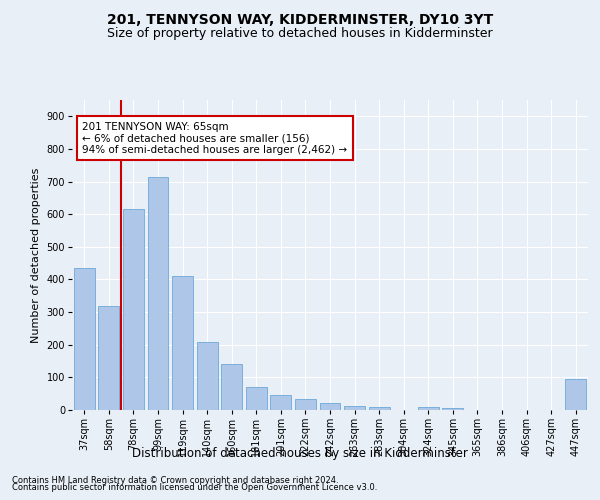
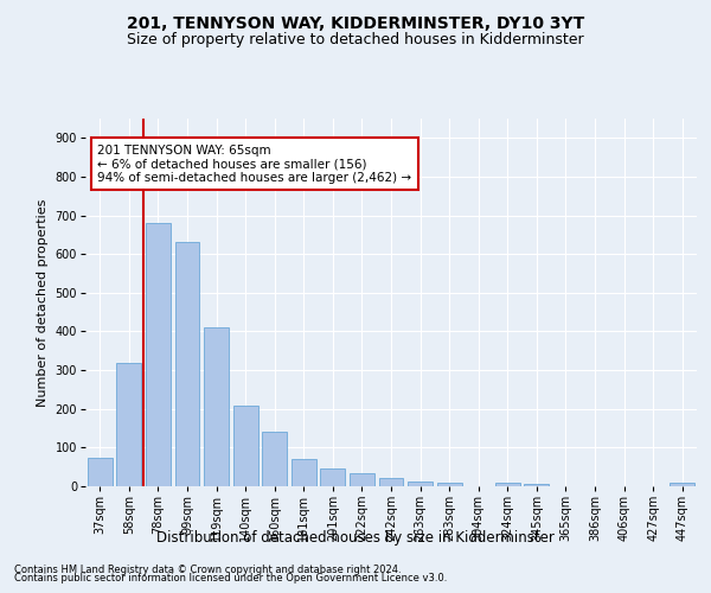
37sqm: 435 -> 75
78sqm: 615 -> 680
99sqm: 715 -> 630
447sqm: 95 -> 8
